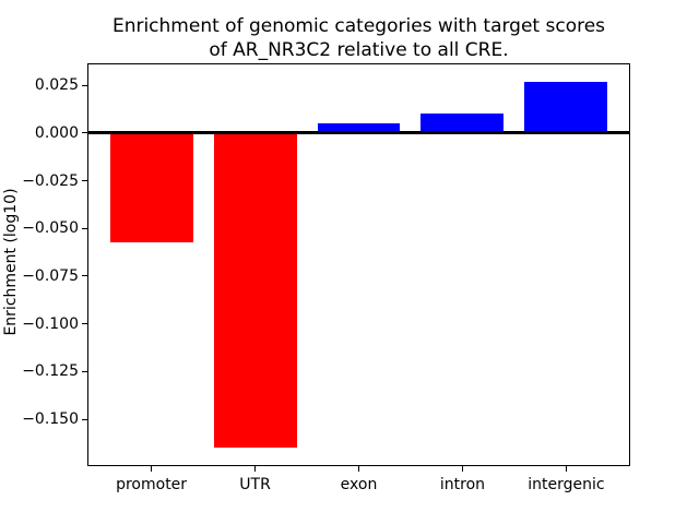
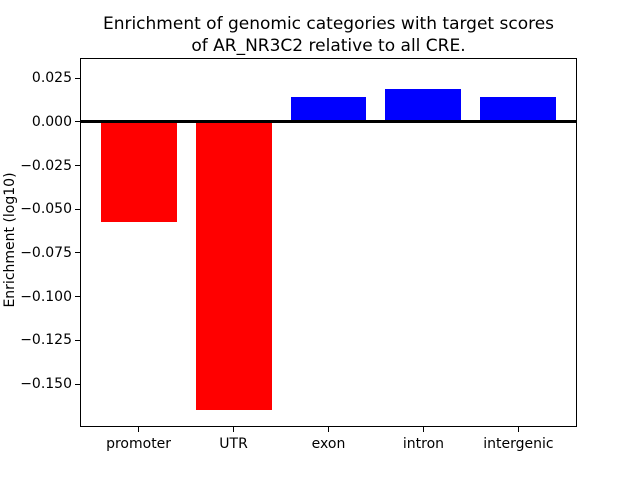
exon: 0.005 -> 0.014
intron: 0.010 -> 0.019
intergenic: 0.027 -> 0.014
